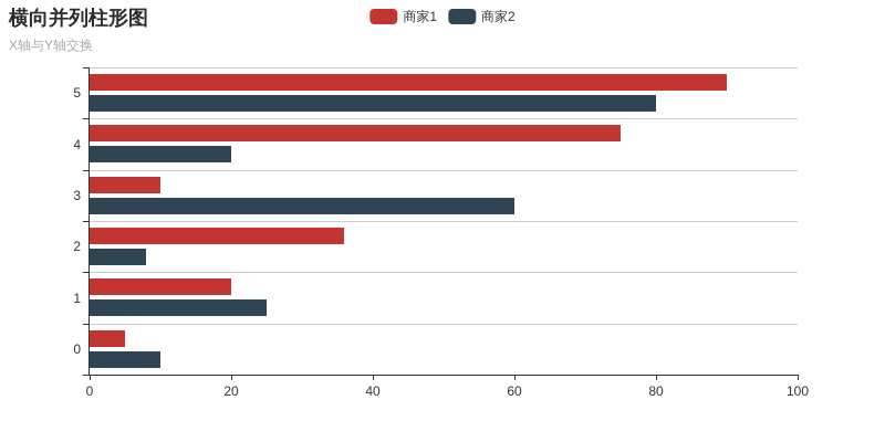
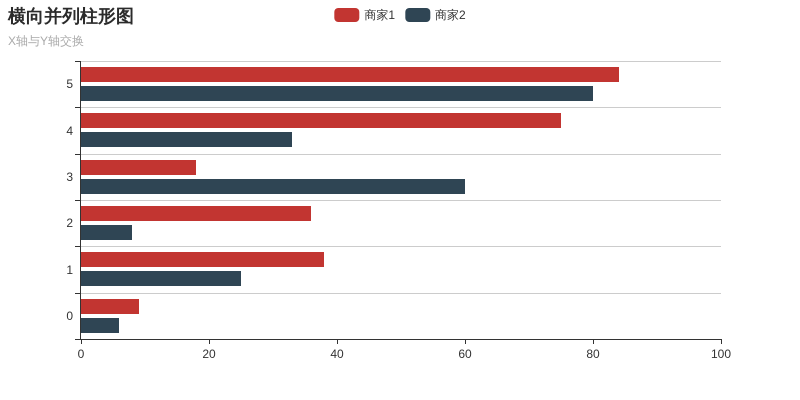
商家1/0: 5 -> 9
商家2/0: 10 -> 6
商家1/1: 20 -> 38
商家1/3: 10 -> 18
商家2/4: 20 -> 33
商家1/5: 90 -> 84
